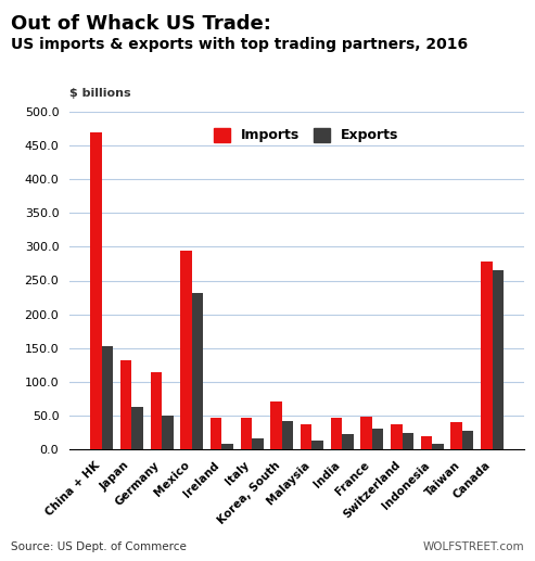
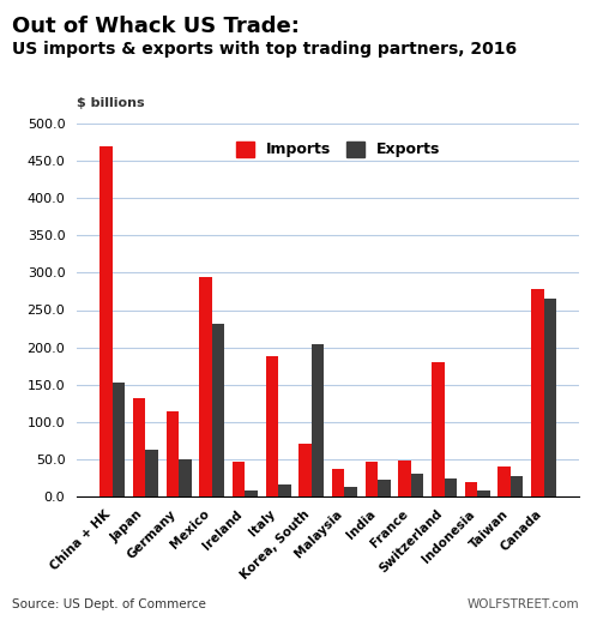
Imports/Italy: 46 -> 188
Exports/Korea, South: 42 -> 204
Imports/Switzerland: 37 -> 180
